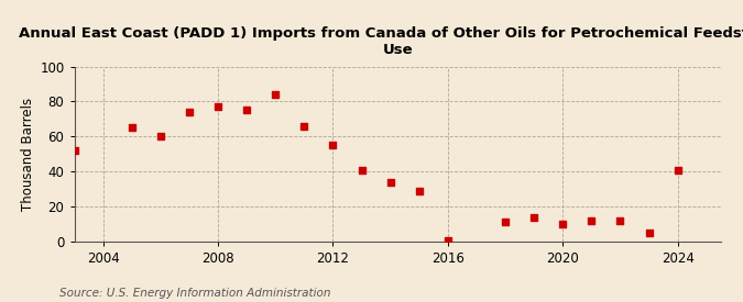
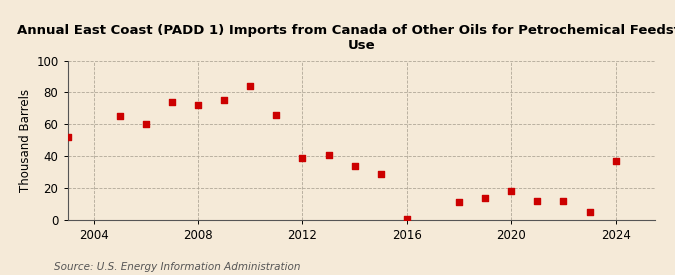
2008: 77 -> 72
2012: 55 -> 39
2020: 10 -> 18
2024: 41 -> 37
